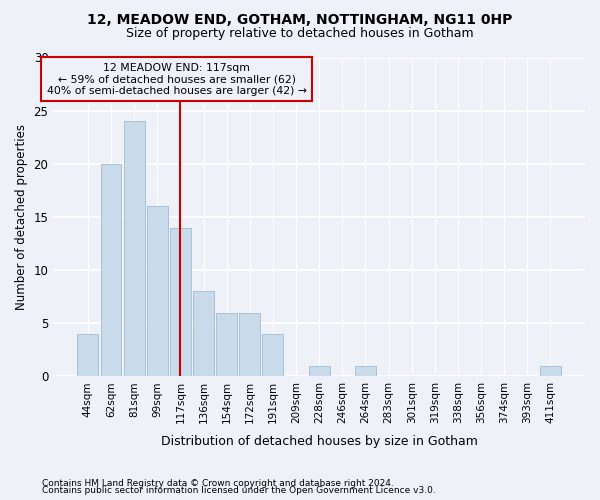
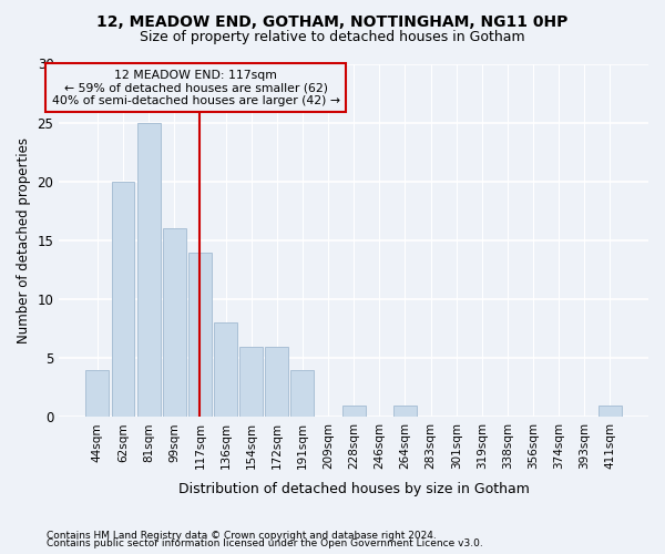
81sqm: 24 -> 25
